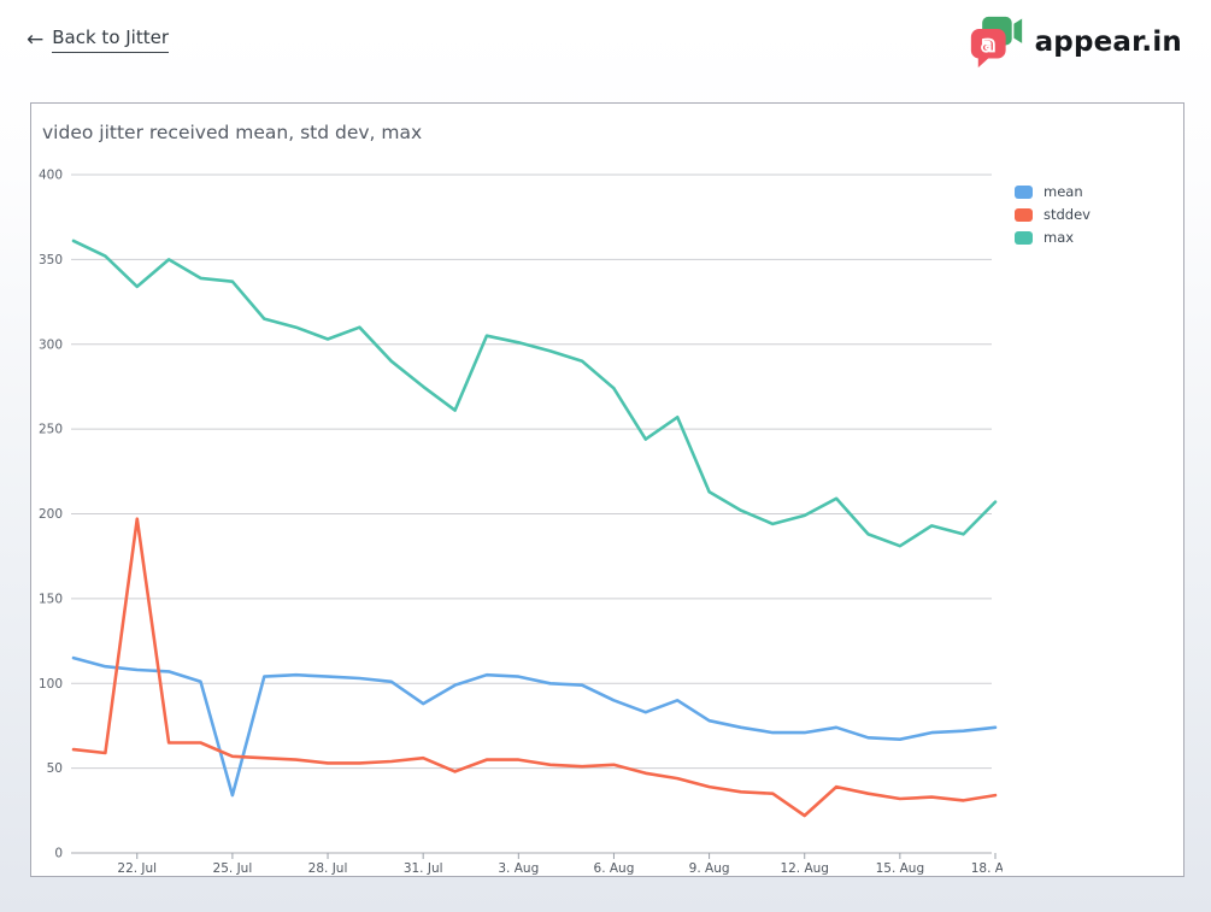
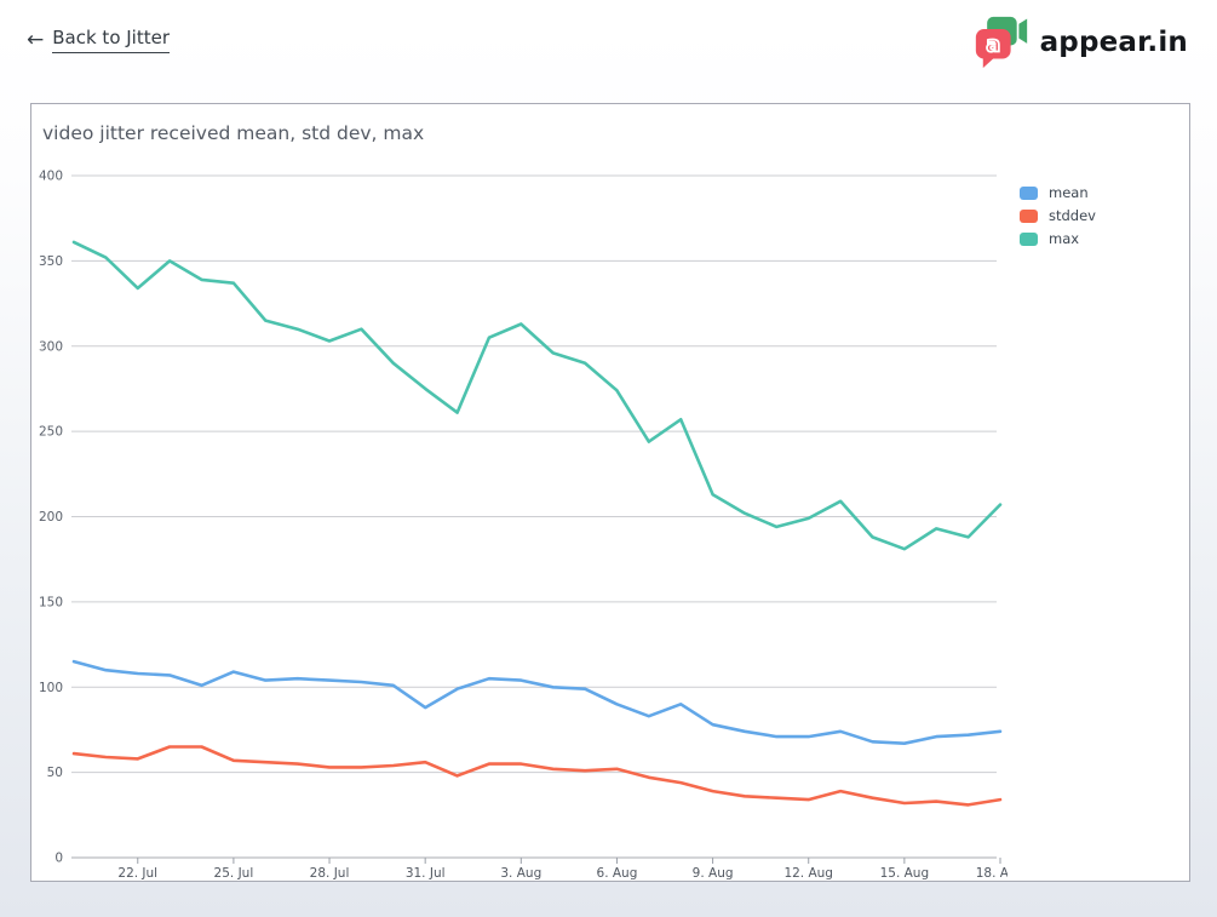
stddev/22. Jul: 197 -> 58
mean/25. Jul: 34 -> 109
max/3. Aug: 301 -> 313
stddev/12. Aug: 22 -> 34
